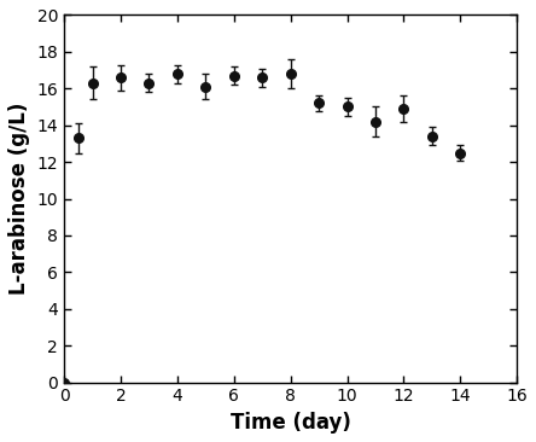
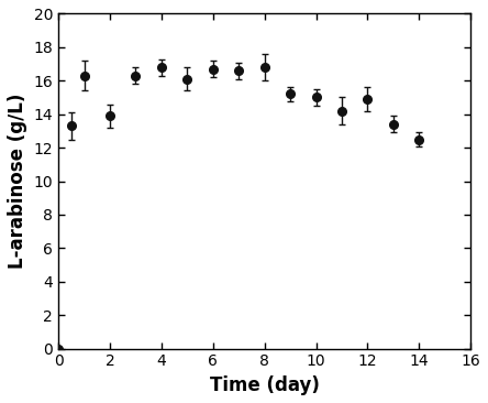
2: 16.6 -> 13.9
